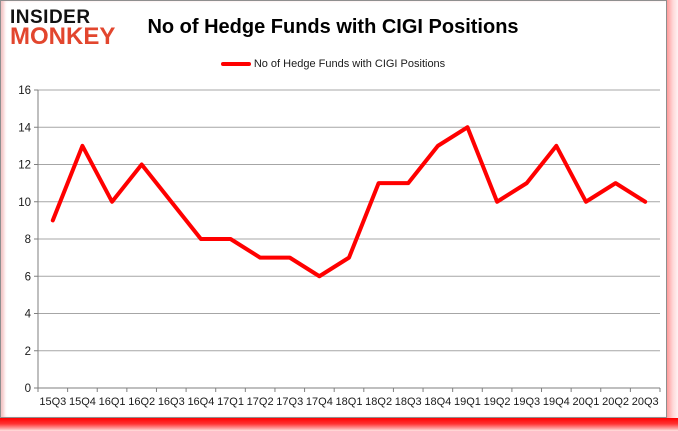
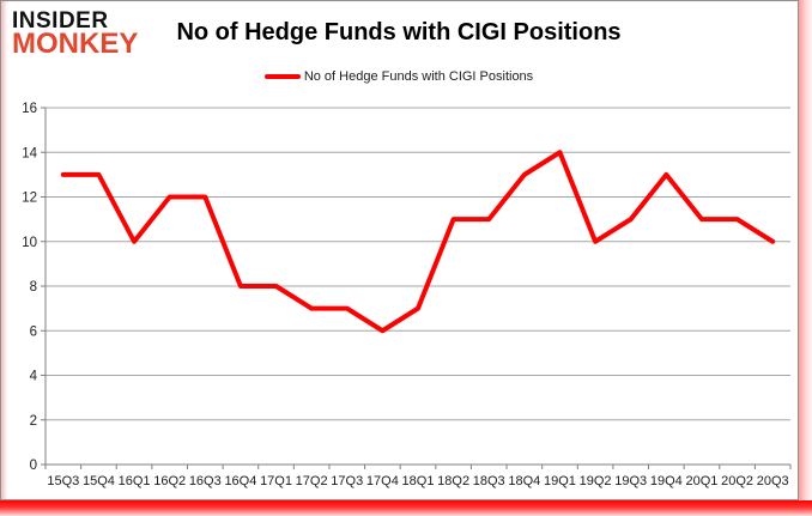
15Q3: 9 -> 13
16Q3: 10 -> 12
20Q1: 10 -> 11
